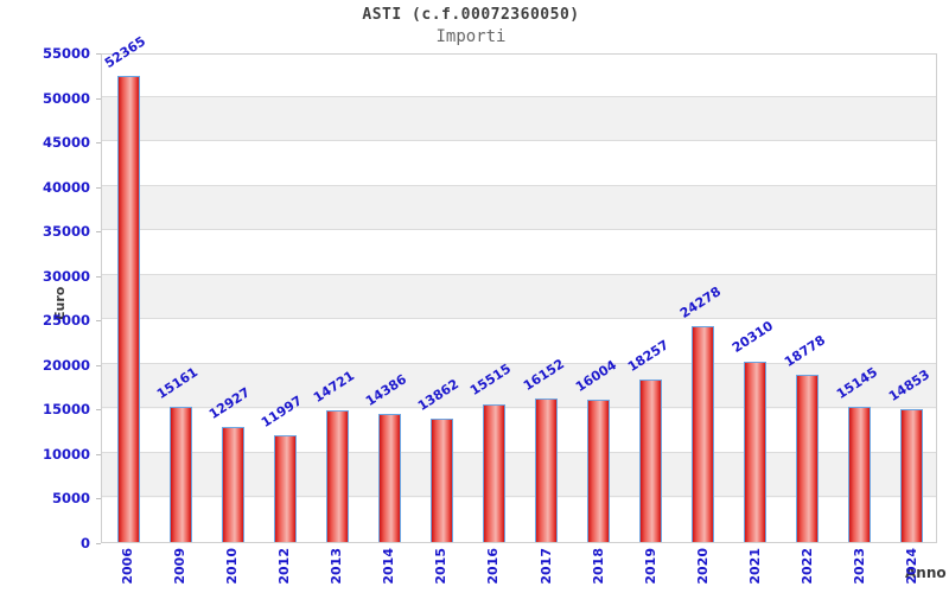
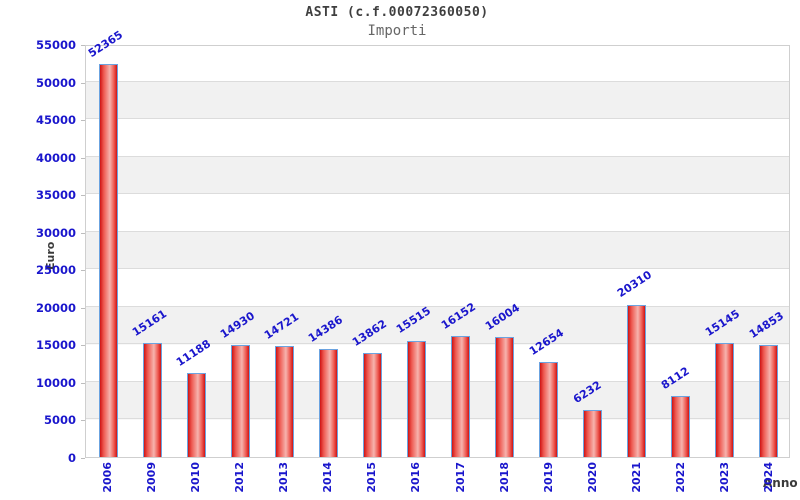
2010: 12927 -> 11188
2012: 11997 -> 14930
2019: 18257 -> 12654
2020: 24278 -> 6232
2022: 18778 -> 8112
